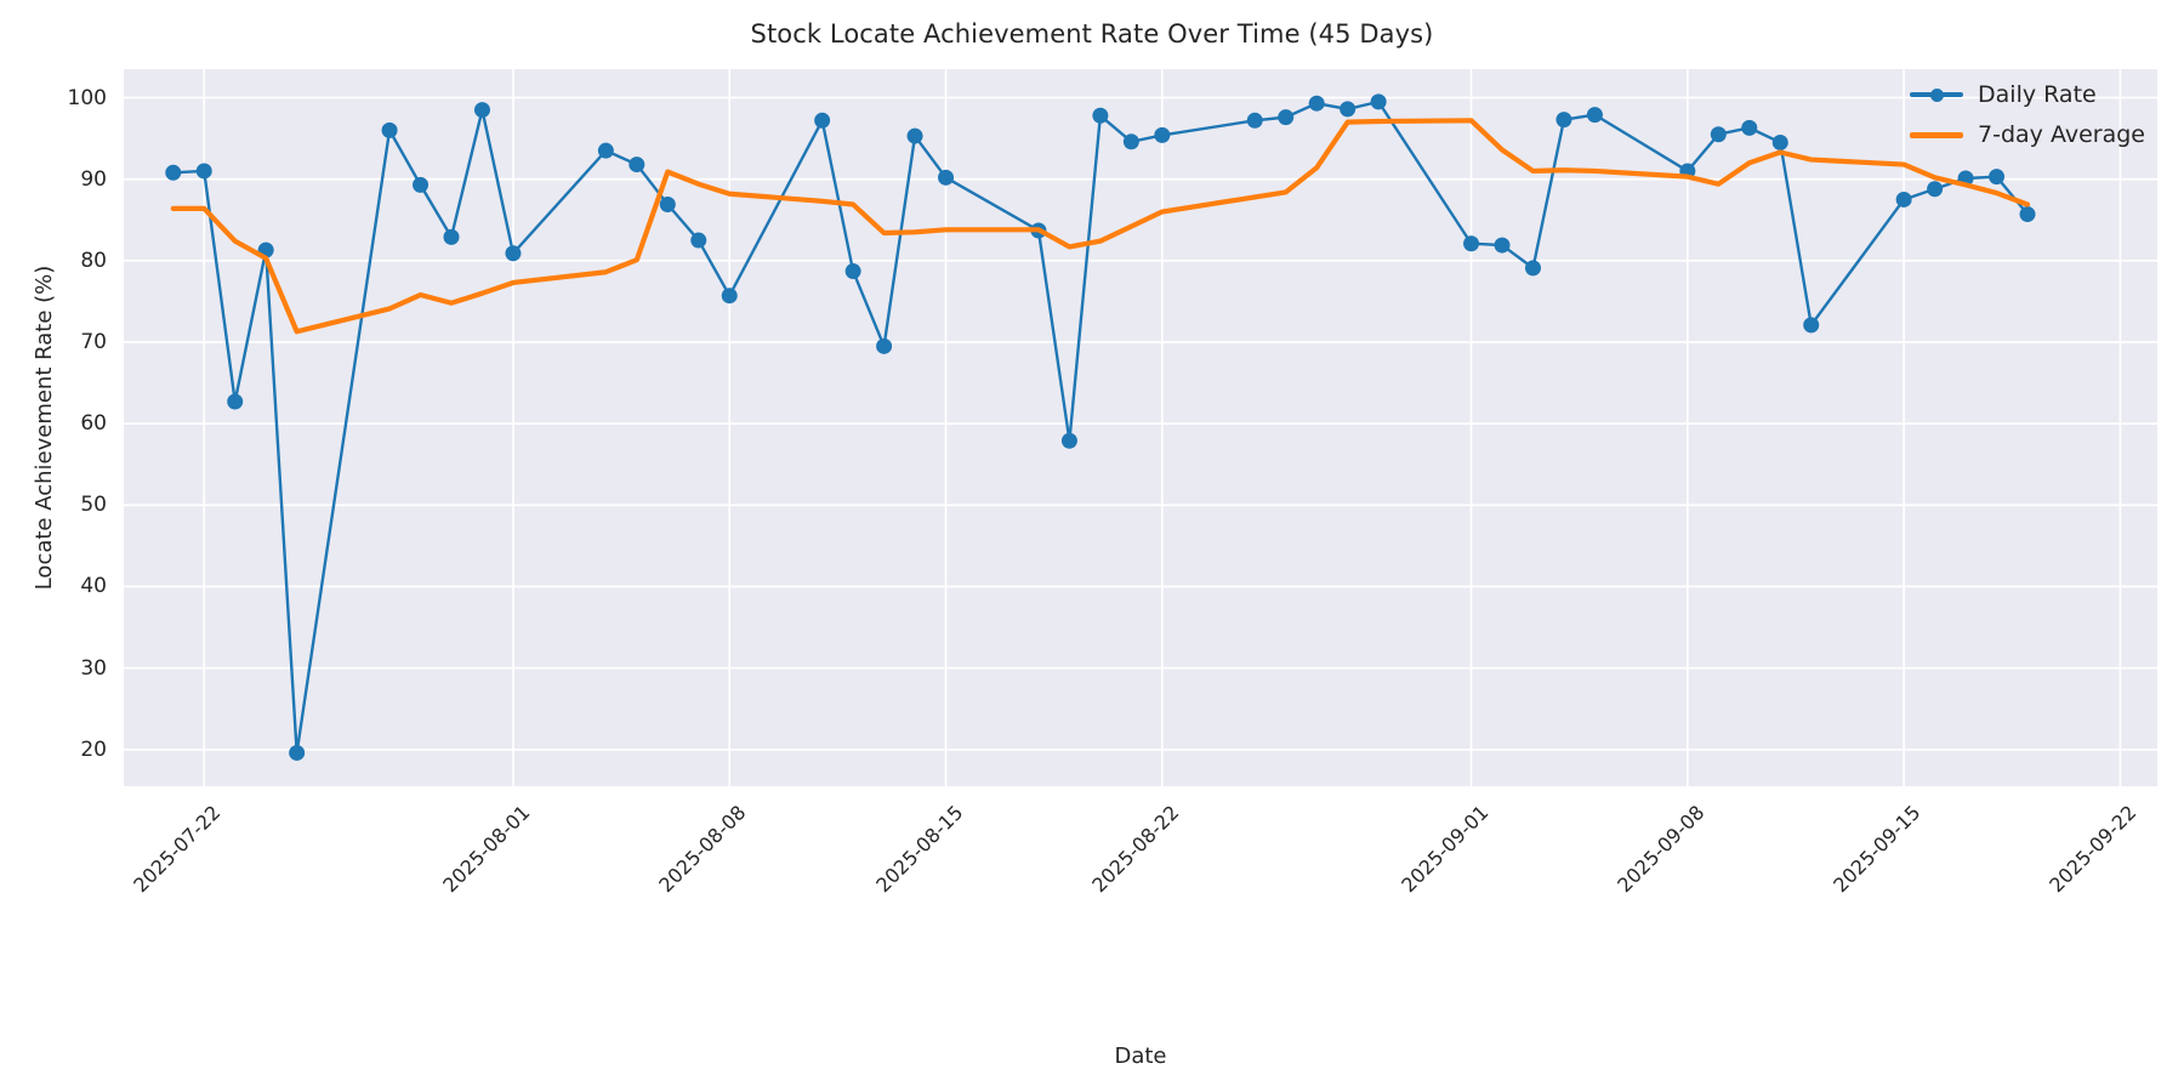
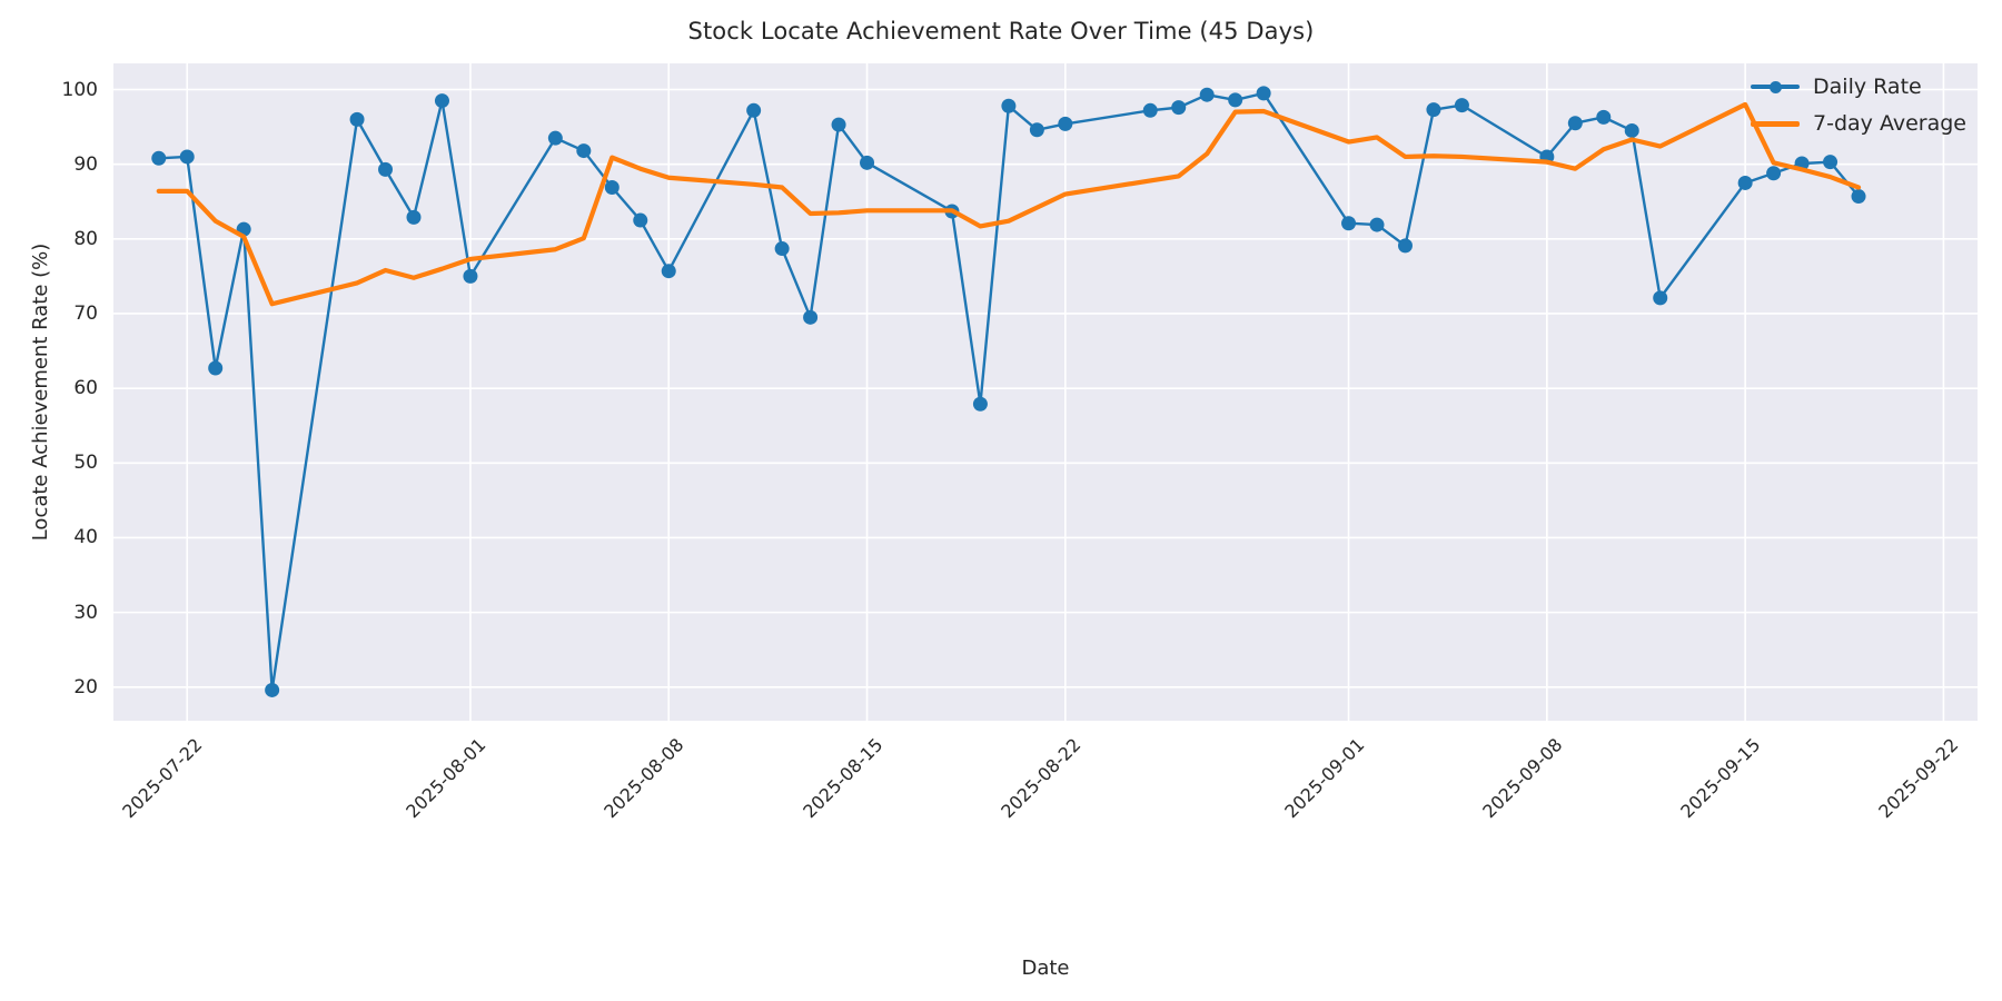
Daily Rate/2025-08-01: 81 -> 75
7-day Average/2025-09-01: 97 -> 93
7-day Average/2025-09-15: 92 -> 98
